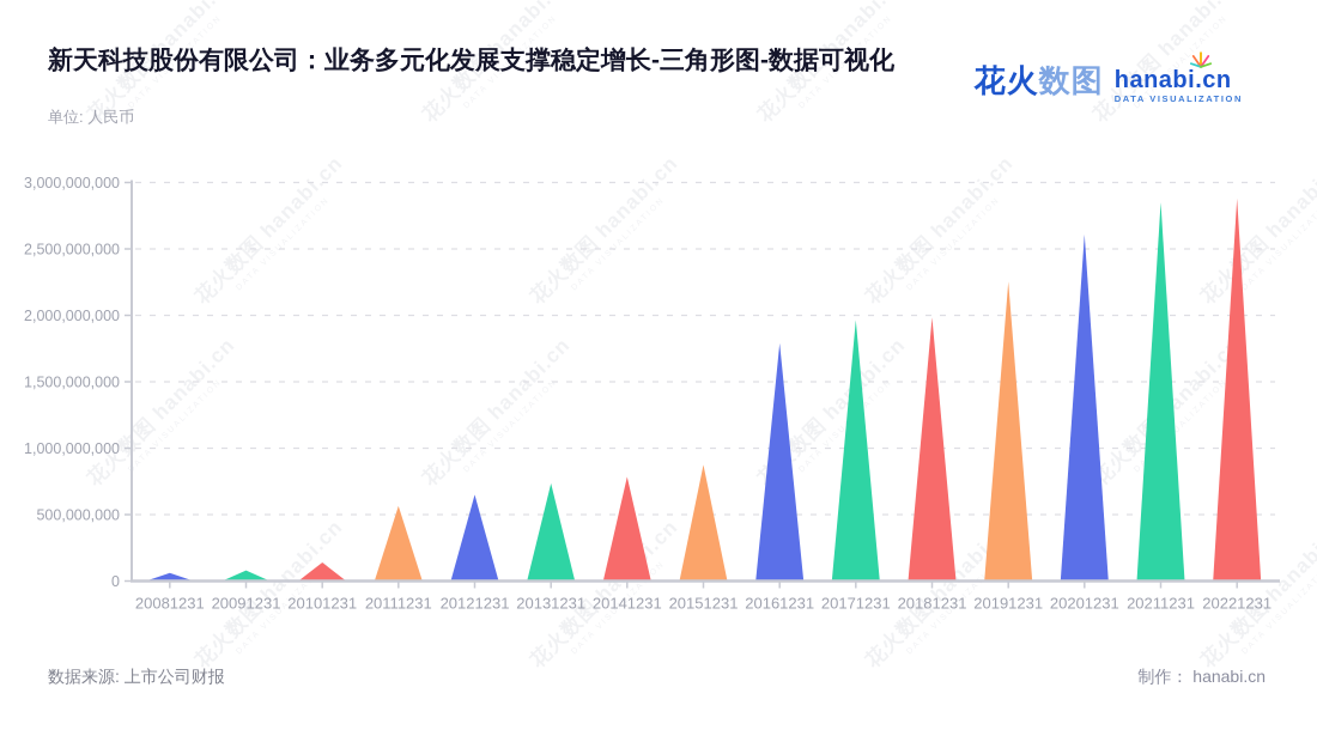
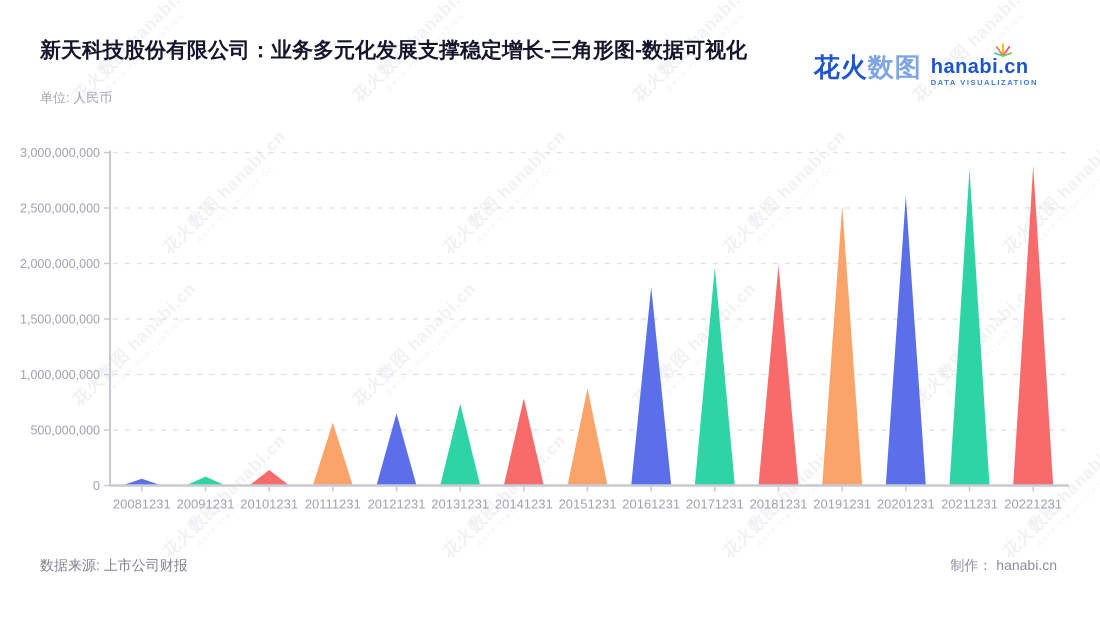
20191231: 2260000000 -> 2520000000
